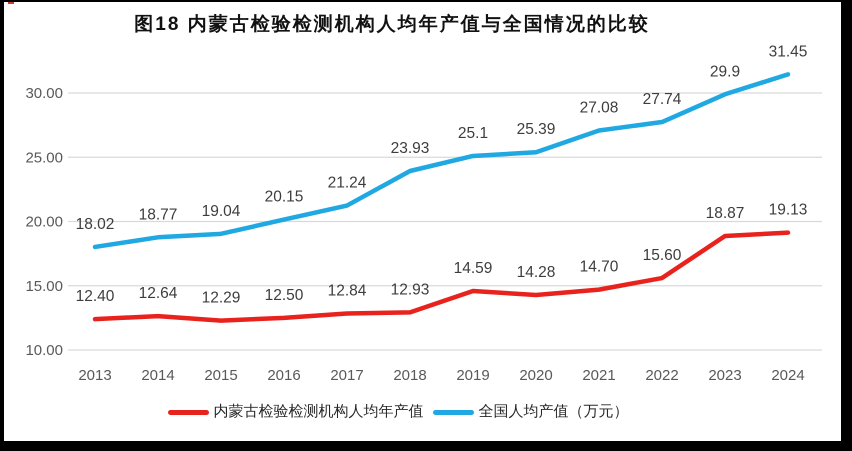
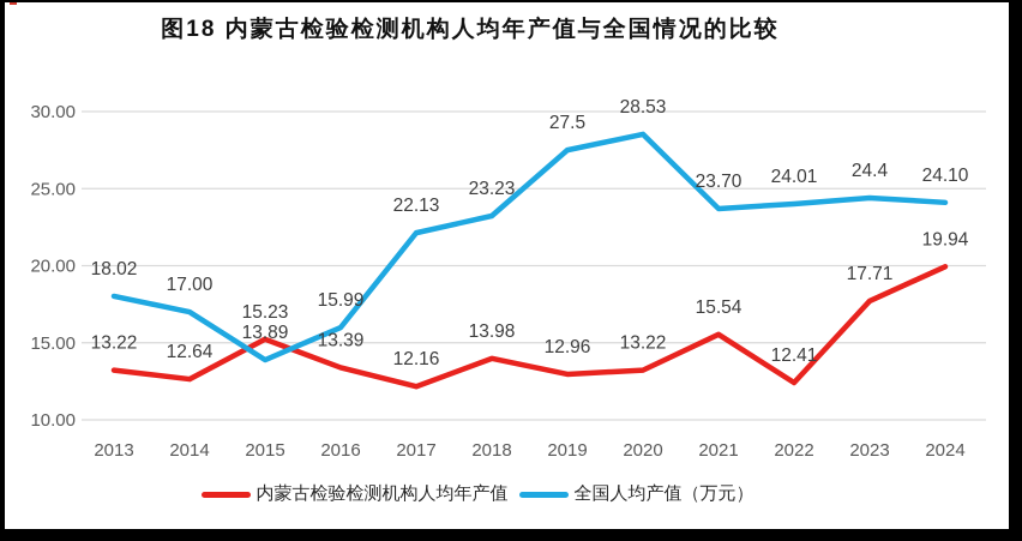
内蒙古检验检测机构人均年产值/2013: 12.40 -> 13.22
全国人均产值（万元）/2014: 18.77 -> 17.00
内蒙古检验检测机构人均年产值/2015: 12.29 -> 15.23
全国人均产值（万元）/2015: 19.04 -> 13.89
内蒙古检验检测机构人均年产值/2016: 12.50 -> 13.39
全国人均产值（万元）/2016: 20.15 -> 15.99
内蒙古检验检测机构人均年产值/2017: 12.84 -> 12.16
全国人均产值（万元）/2017: 21.24 -> 22.13
内蒙古检验检测机构人均年产值/2018: 12.93 -> 13.98
全国人均产值（万元）/2018: 23.93 -> 23.23
内蒙古检验检测机构人均年产值/2019: 14.59 -> 12.96
全国人均产值（万元）/2019: 25.1 -> 27.5
内蒙古检验检测机构人均年产值/2020: 14.28 -> 13.22
全国人均产值（万元）/2020: 25.39 -> 28.53
内蒙古检验检测机构人均年产值/2021: 14.70 -> 15.54
全国人均产值（万元）/2021: 27.08 -> 23.70
内蒙古检验检测机构人均年产值/2022: 15.60 -> 12.41
全国人均产值（万元）/2022: 27.74 -> 24.01
内蒙古检验检测机构人均年产值/2023: 18.87 -> 17.71
全国人均产值（万元）/2023: 29.9 -> 24.4
内蒙古检验检测机构人均年产值/2024: 19.13 -> 19.94
全国人均产值（万元）/2024: 31.45 -> 24.10
